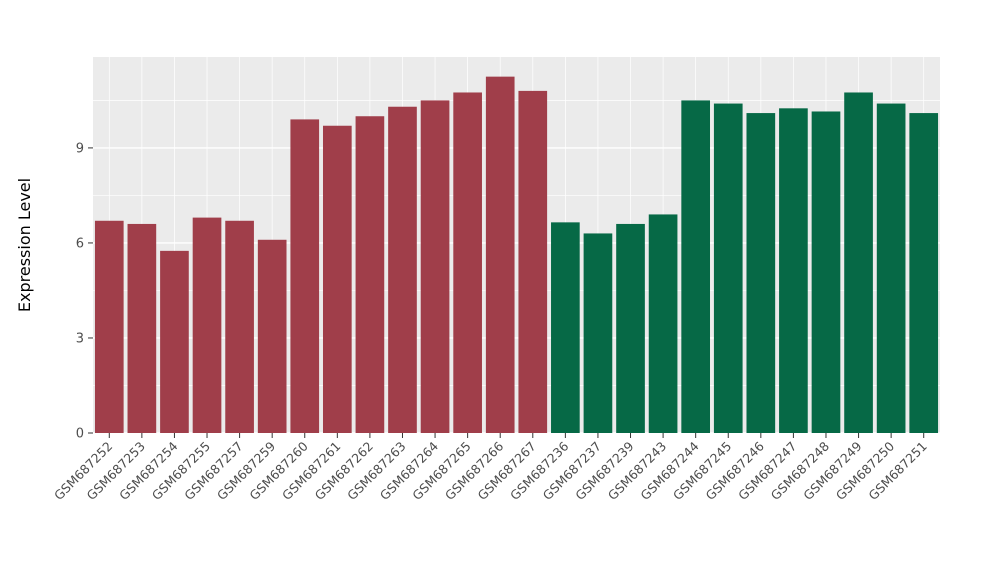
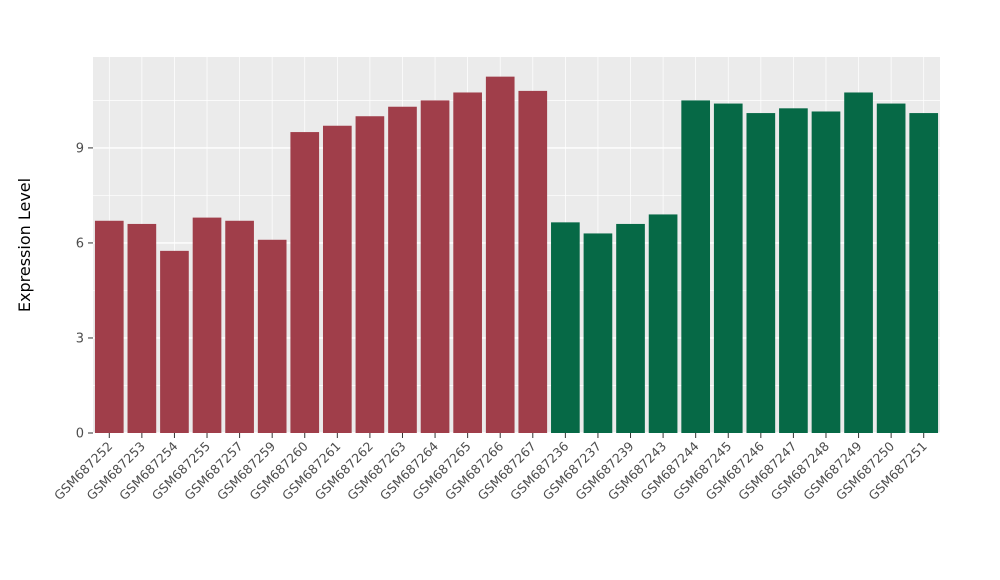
GSM687260: 9.9 -> 9.5
